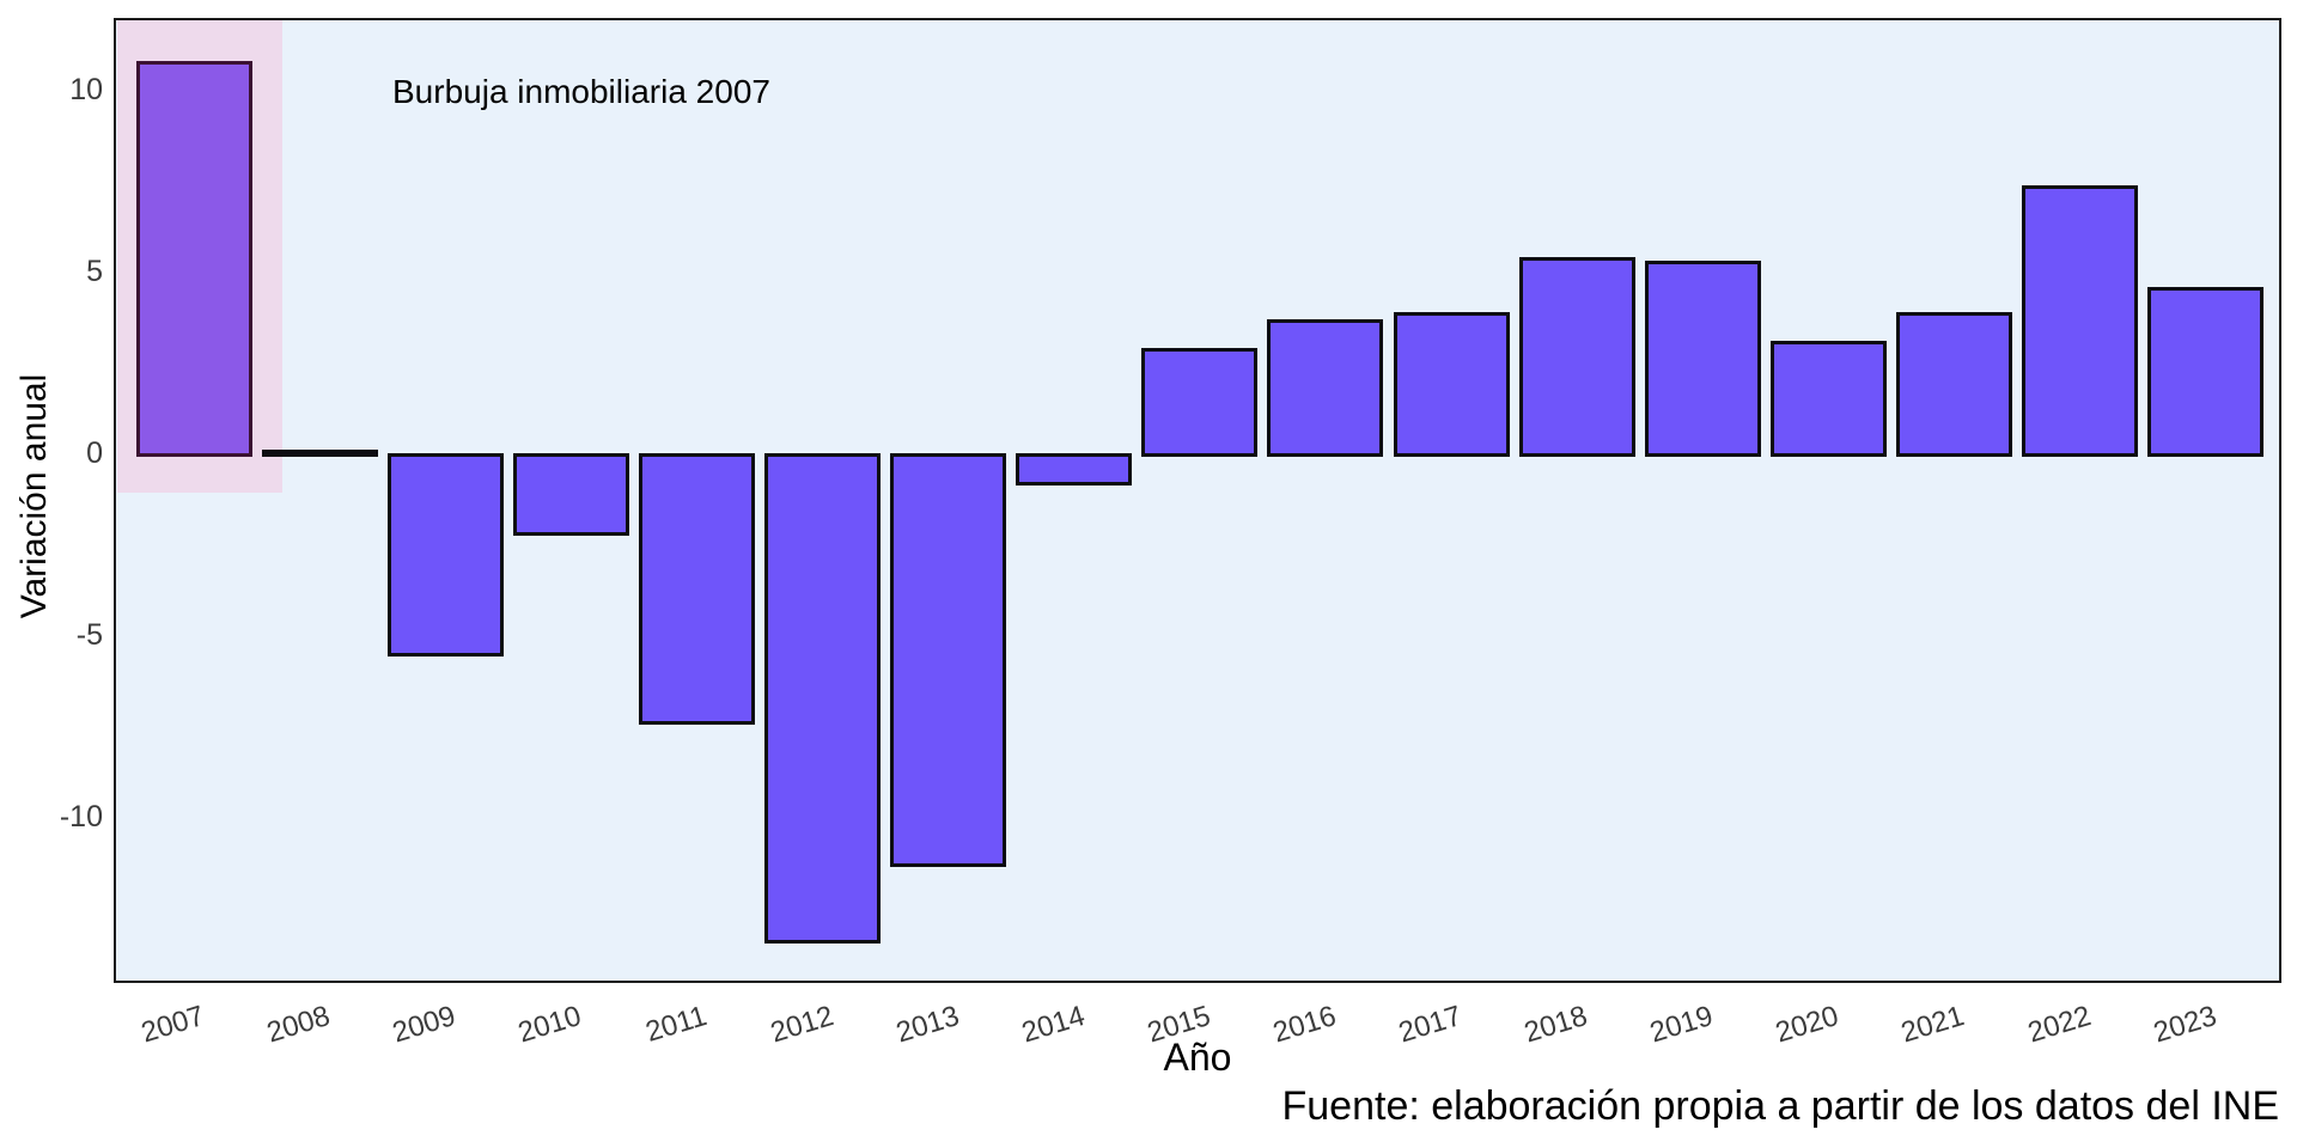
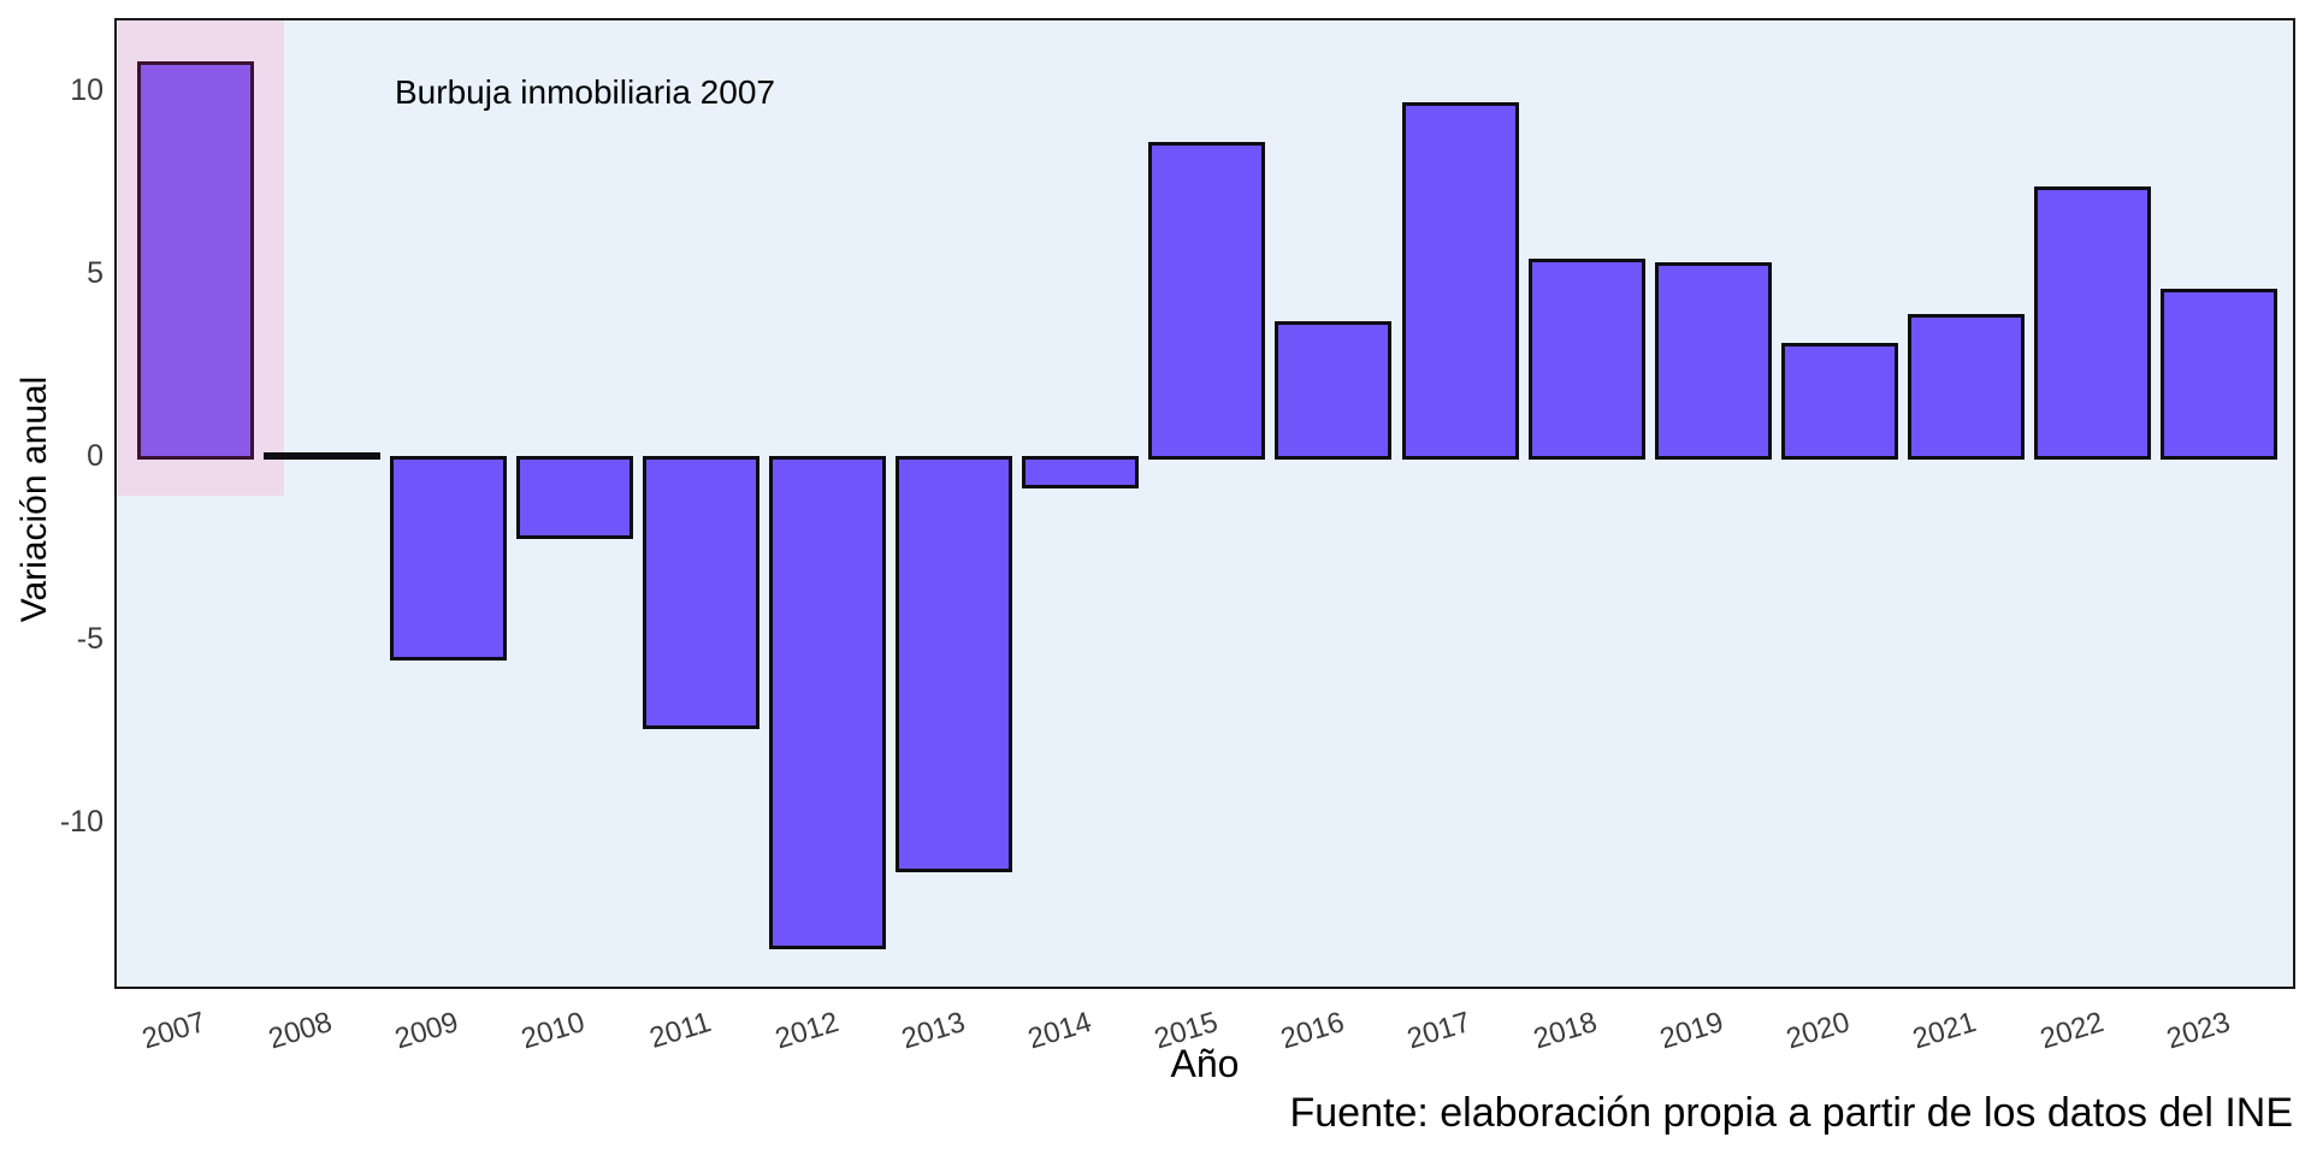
2015: 2.9 -> 8.6
2017: 3.9 -> 9.7
